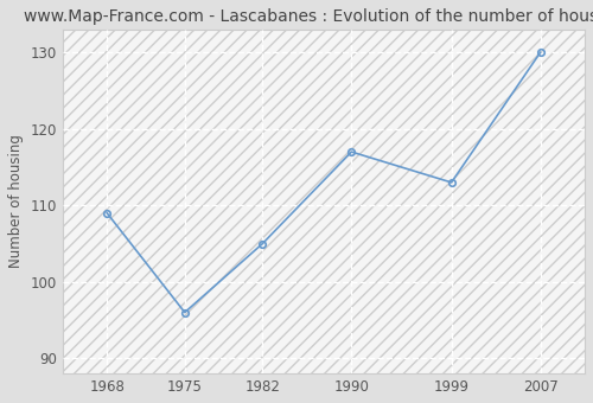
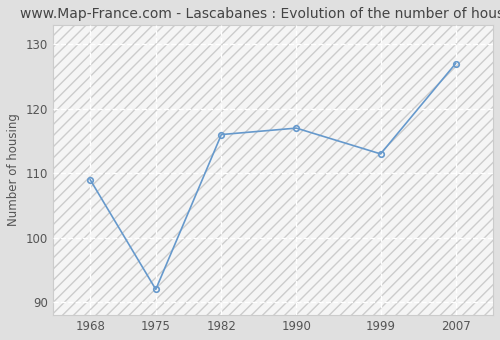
1975: 96 -> 92
1982: 105 -> 116
2007: 130 -> 127
